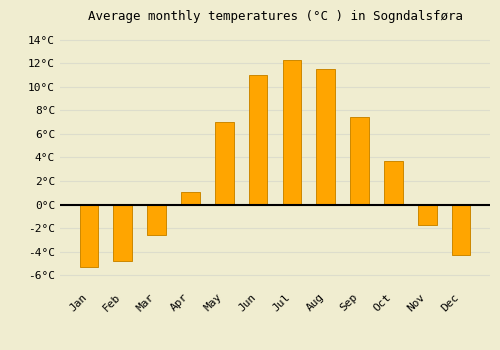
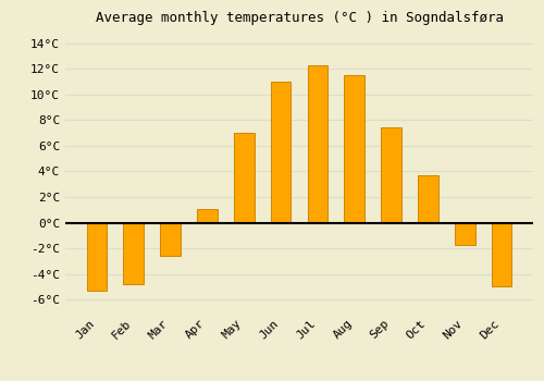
Dec: -4.3°C -> -5.0°C
